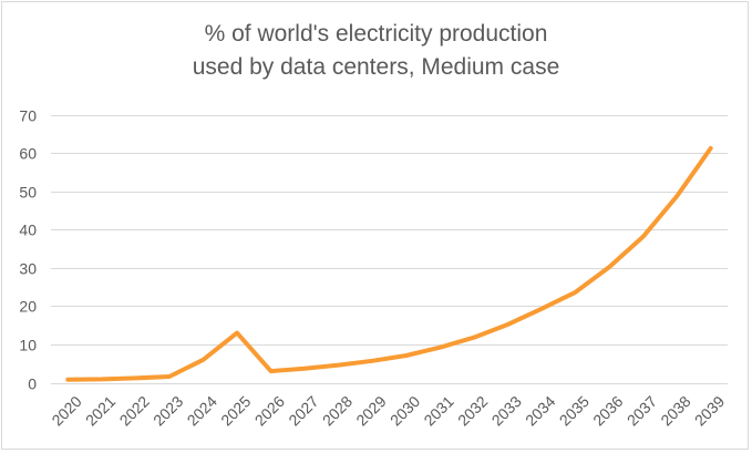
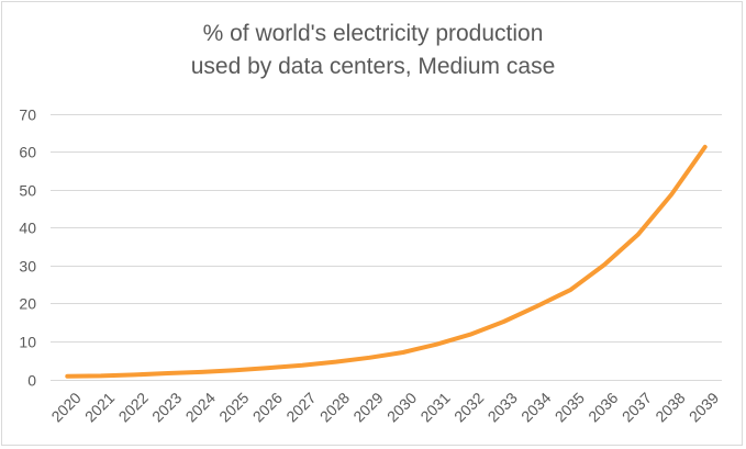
2024: 6 -> 2
2025: 13 -> 2
